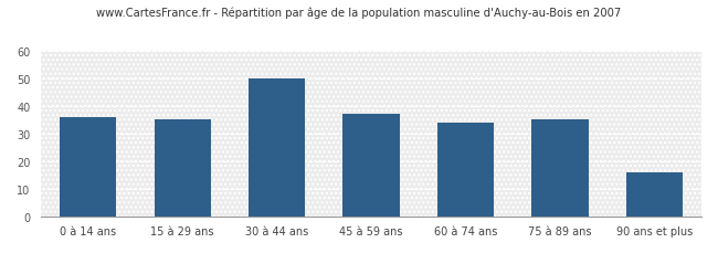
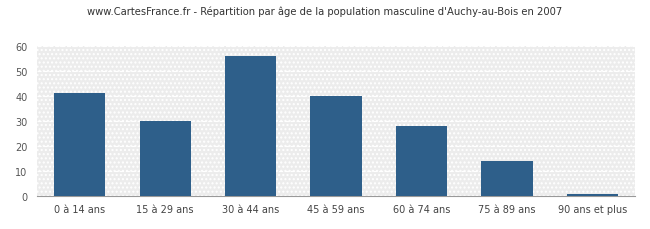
0 à 14 ans: 36 -> 41
15 à 29 ans: 35 -> 30
30 à 44 ans: 50 -> 56
45 à 59 ans: 37 -> 40
60 à 74 ans: 34 -> 28
75 à 89 ans: 35 -> 14
90 ans et plus: 16 -> 1
